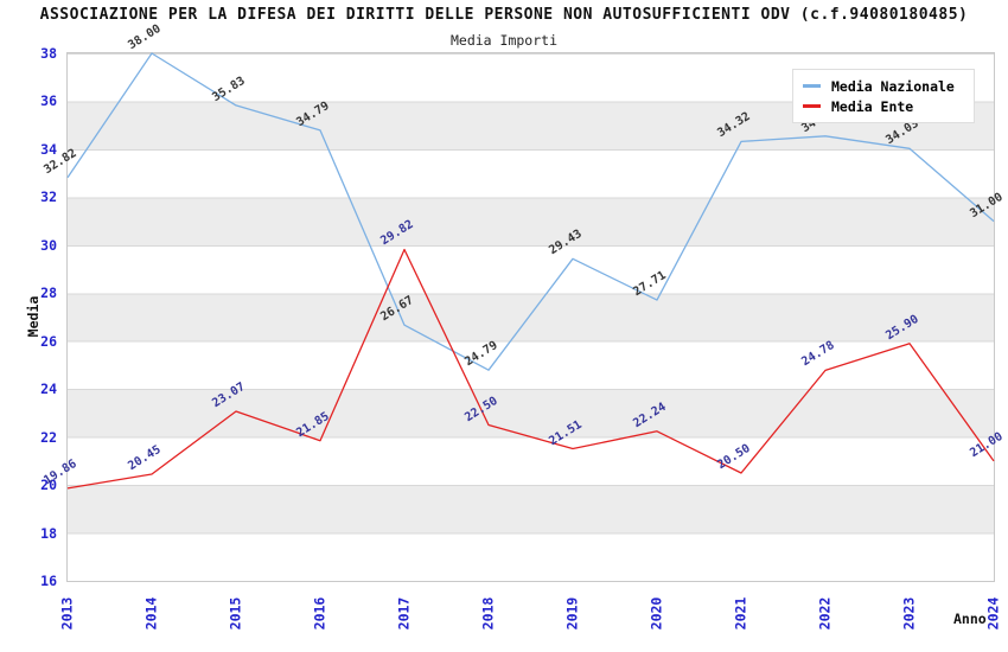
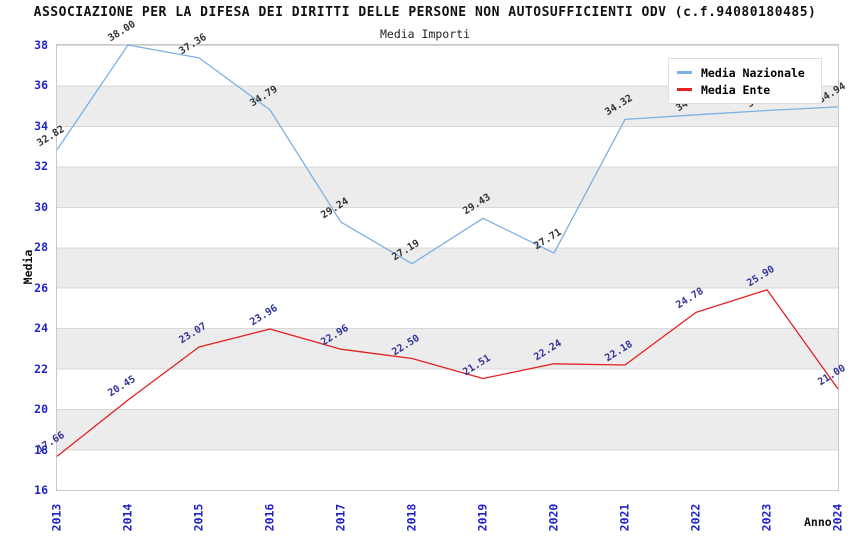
Media Ente/2013: 19.86 -> 17.66
Media Nazionale/2015: 35.83 -> 37.36
Media Ente/2016: 21.85 -> 23.96
Media Nazionale/2017: 26.67 -> 29.24
Media Ente/2017: 29.82 -> 22.96
Media Nazionale/2018: 24.79 -> 27.19
Media Ente/2021: 20.50 -> 22.18
Media Nazionale/2023: 34.03 -> 34.76
Media Nazionale/2024: 31.00 -> 34.94
